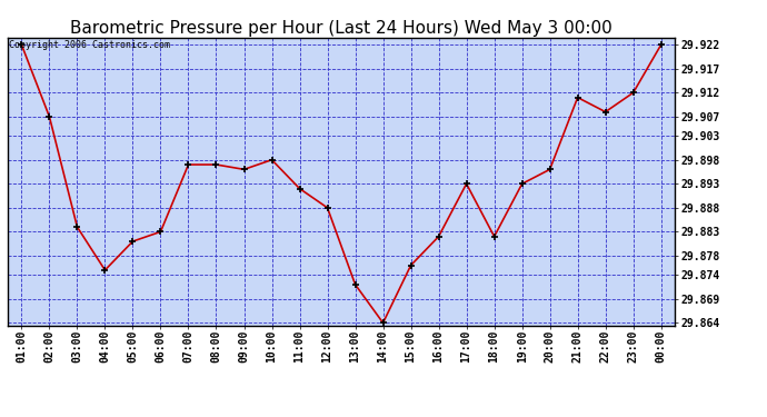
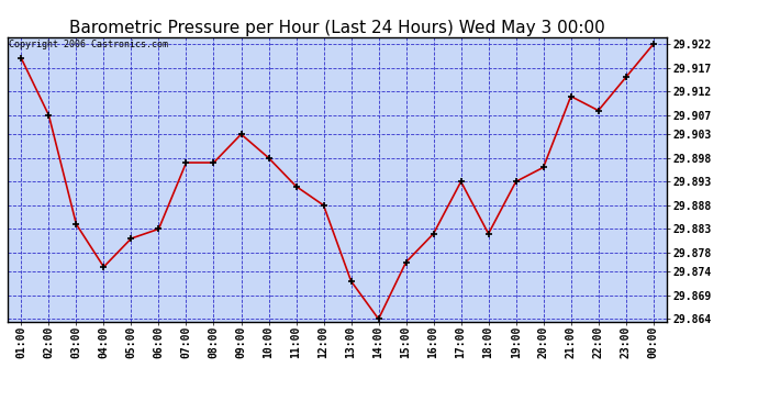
01:00: 29.922 -> 29.919
09:00: 29.896 -> 29.903
23:00: 29.912 -> 29.915
